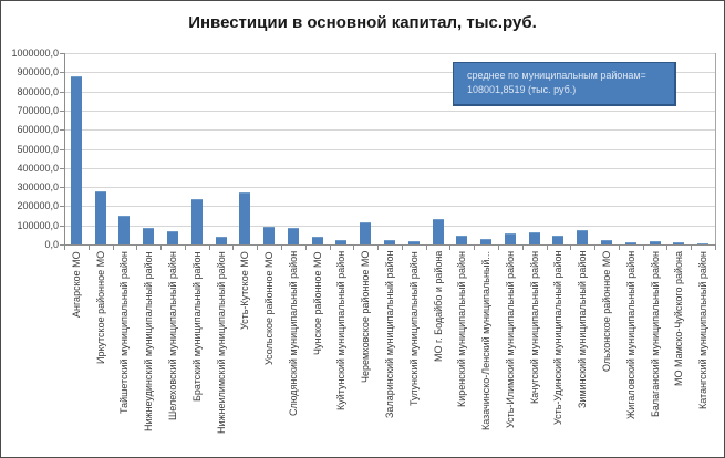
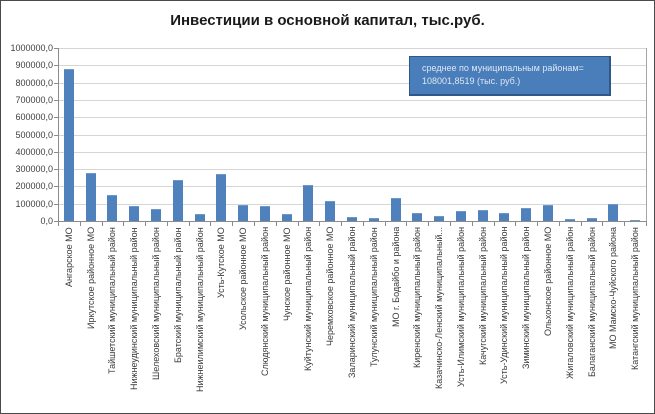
Куйтунский муниципальный район: 30000 -> 210000
Ольхонское районное МО: 20000 -> 90000
МО Мамско-Чуйского района: 10000 -> 100000
